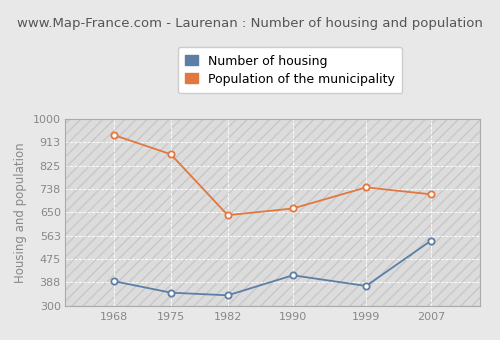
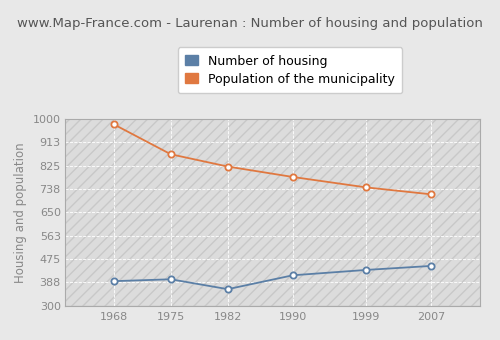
Population of the municipality/1968: 940 -> 980
Number of housing/1975: 350 -> 400
Number of housing/1982: 340 -> 363
Population of the municipality/1982: 640 -> 822
Population of the municipality/1990: 665 -> 783
Number of housing/1999: 375 -> 435
Number of housing/2007: 545 -> 450
